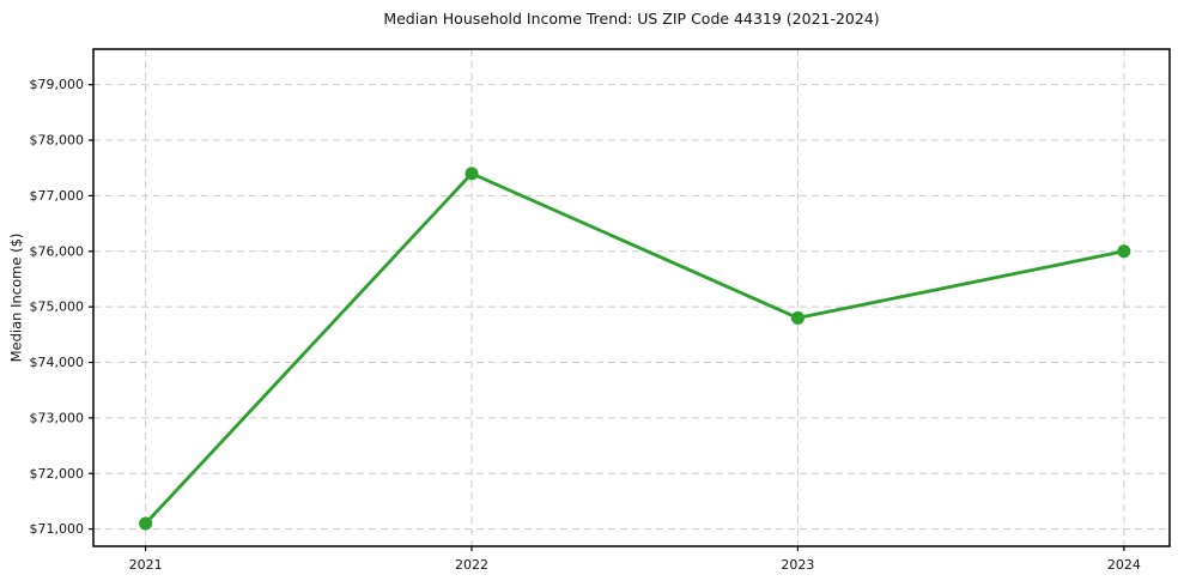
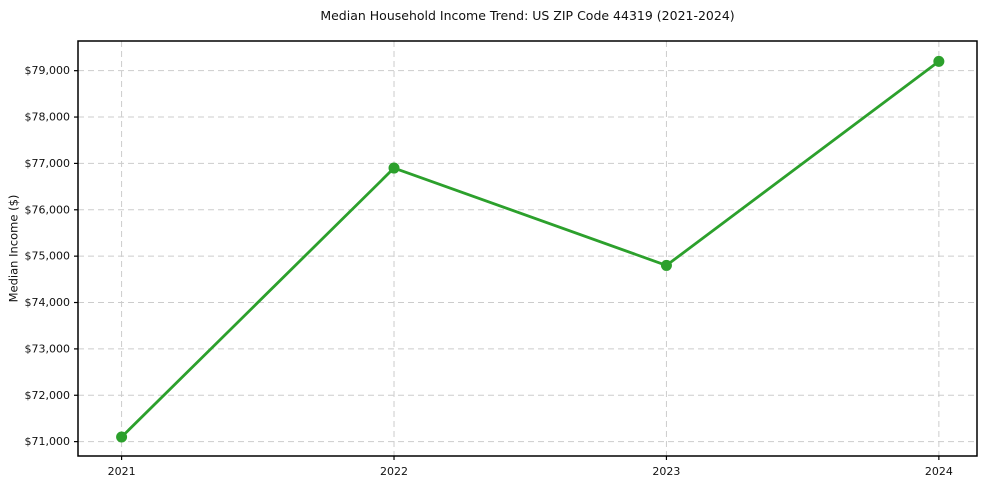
2022: $77400 -> $76900
2024: $76000 -> $79200
